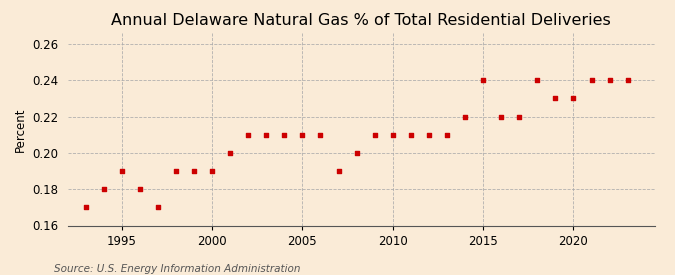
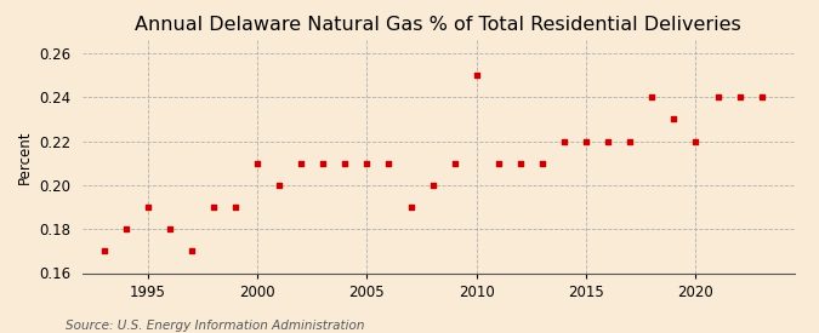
2000: 0.19 -> 0.21
2010: 0.21 -> 0.25
2015: 0.24 -> 0.22
2020: 0.23 -> 0.22
